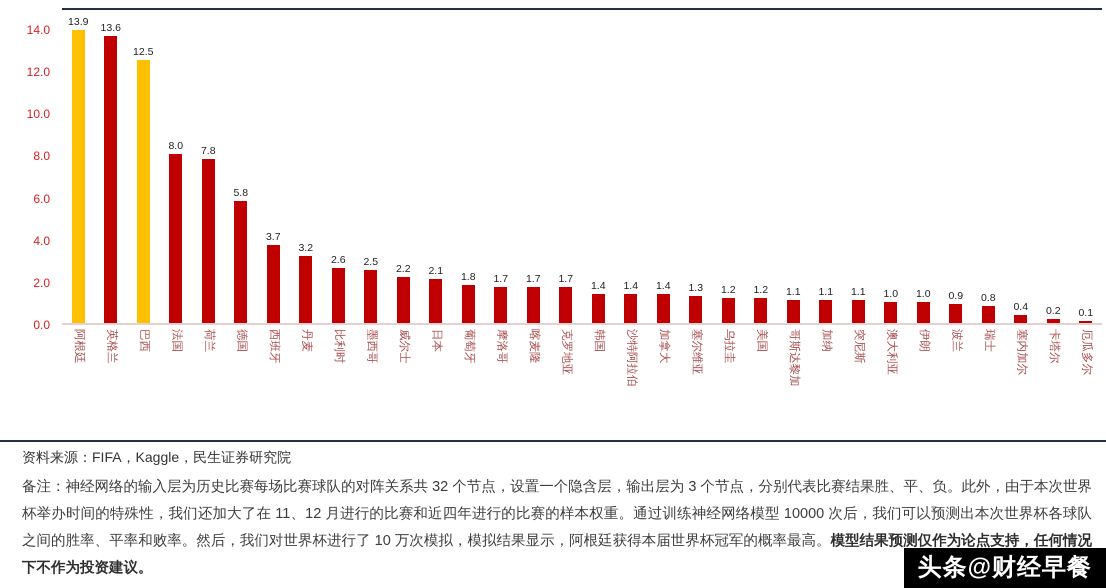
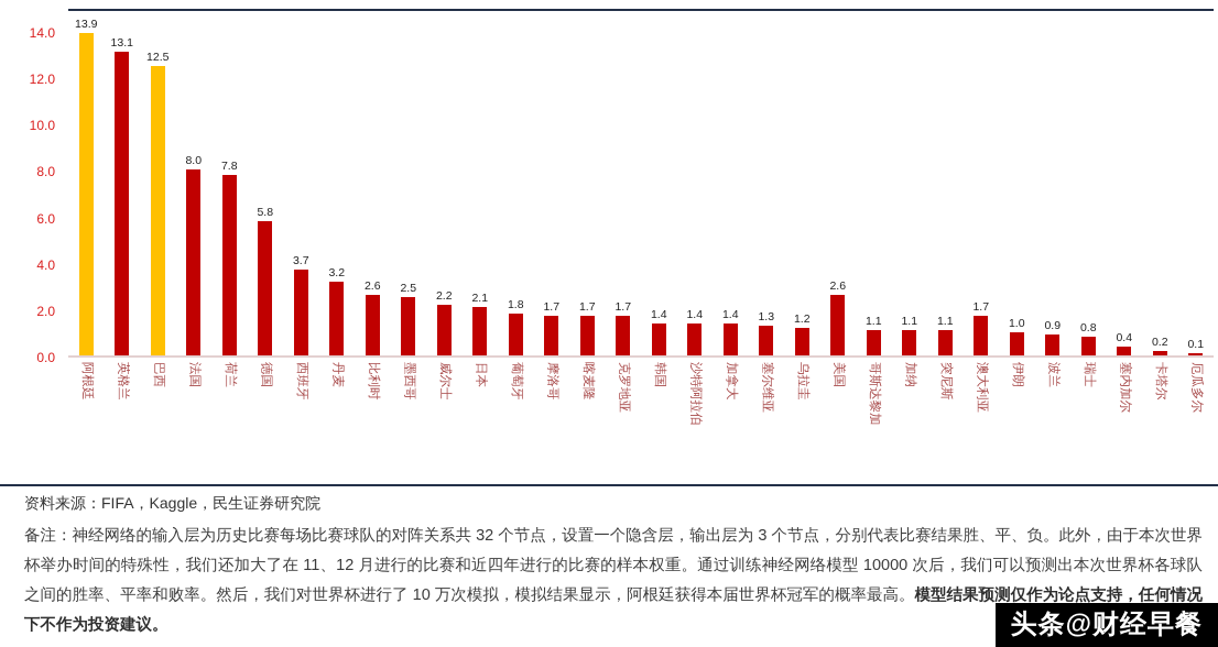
英格兰: 13.6 -> 13.1
美国: 1.2 -> 2.6
澳大利亚: 1.0 -> 1.7
